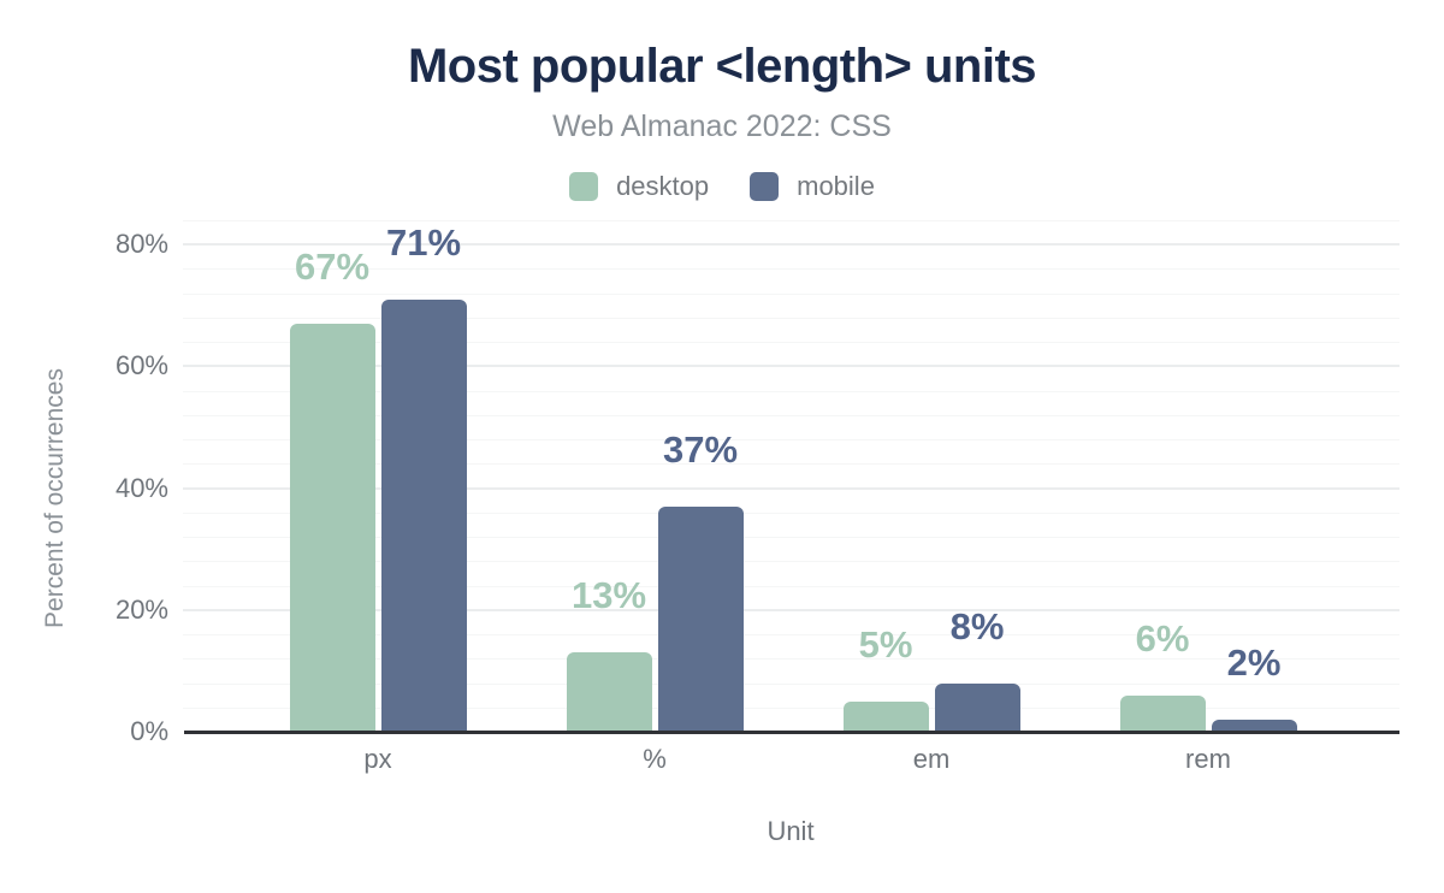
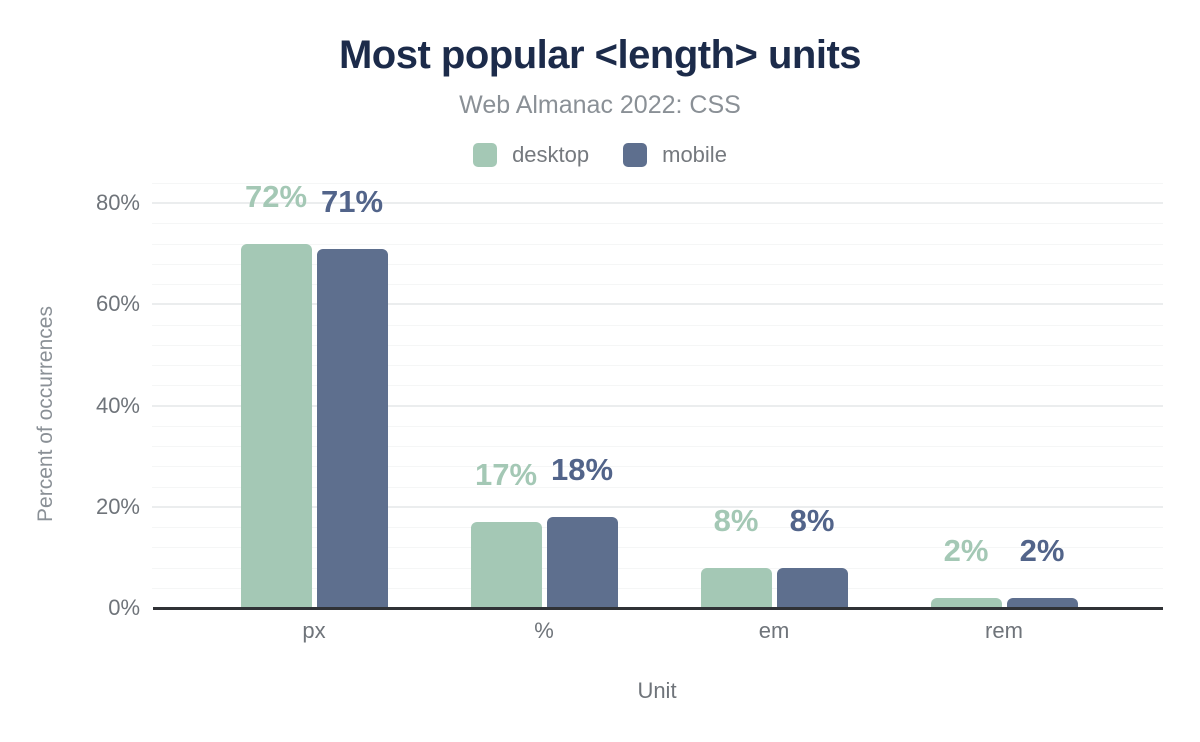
desktop/px: 67% -> 72%
desktop/%: 13% -> 17%
mobile/%: 37% -> 18%
desktop/em: 5% -> 8%
desktop/rem: 6% -> 2%
